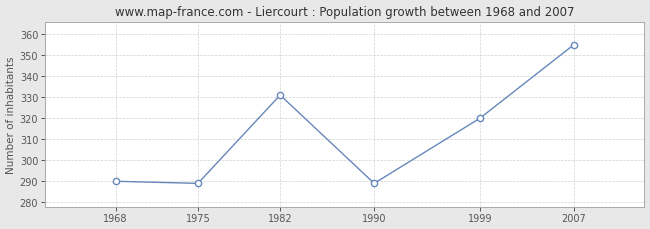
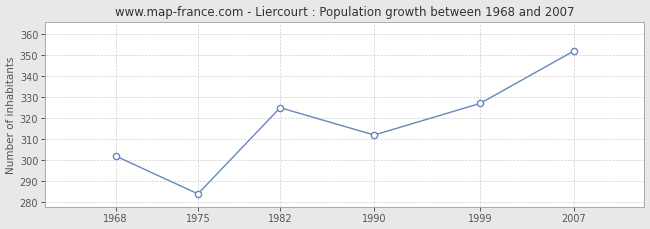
1968: 290 -> 302
1975: 289 -> 284
1982: 331 -> 325
1990: 289 -> 312
1999: 320 -> 327
2007: 355 -> 352
